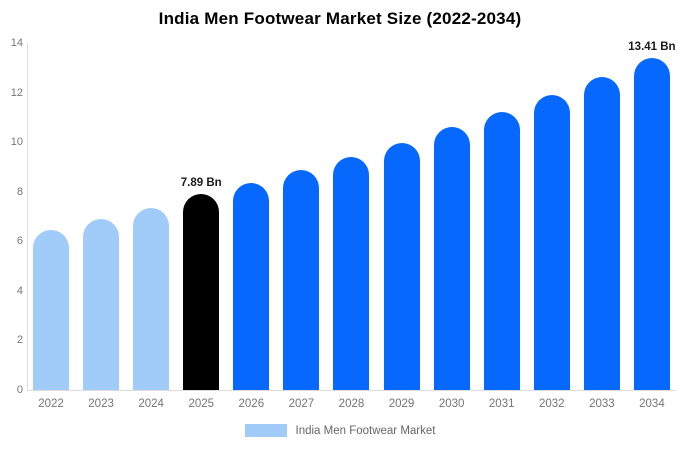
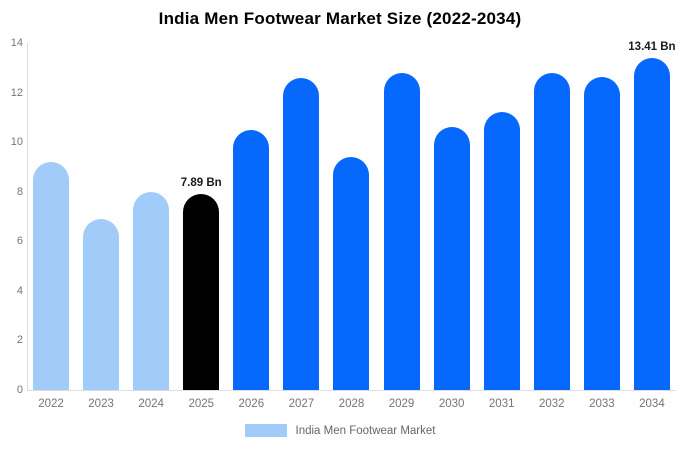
2022: 6.5 -> 9.2
2024: 7.4 -> 8.0
2026: 8.4 -> 10.5
2027: 8.9 -> 12.6
2029: 10.0 -> 12.8
2032: 11.9 -> 12.8
